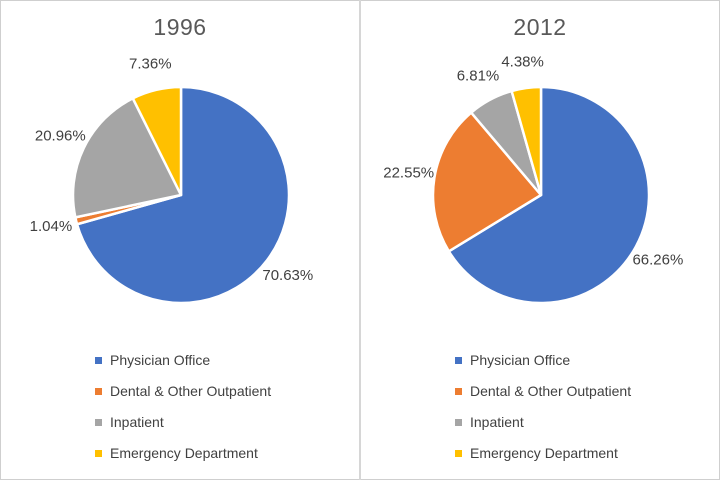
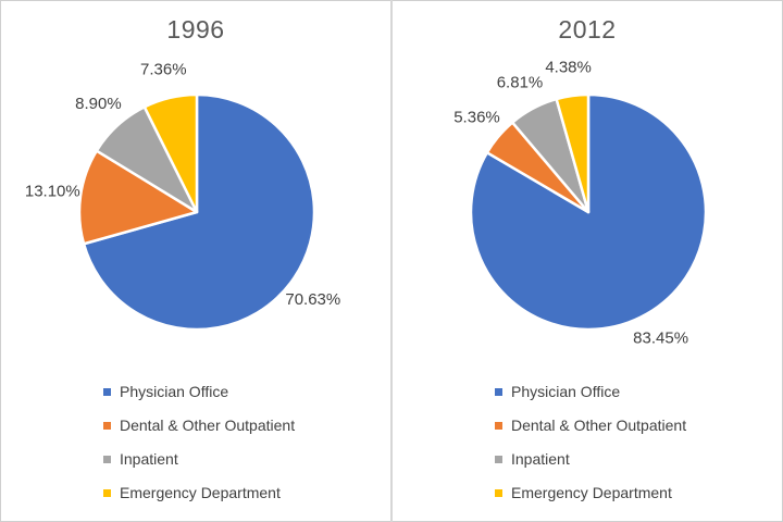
1996/Dental & Other Outpatient: 1.04% -> 13.10%
1996/Inpatient: 20.96% -> 8.90%
2012/Physician Office: 66.26% -> 83.45%
2012/Dental & Other Outpatient: 22.55% -> 5.36%
